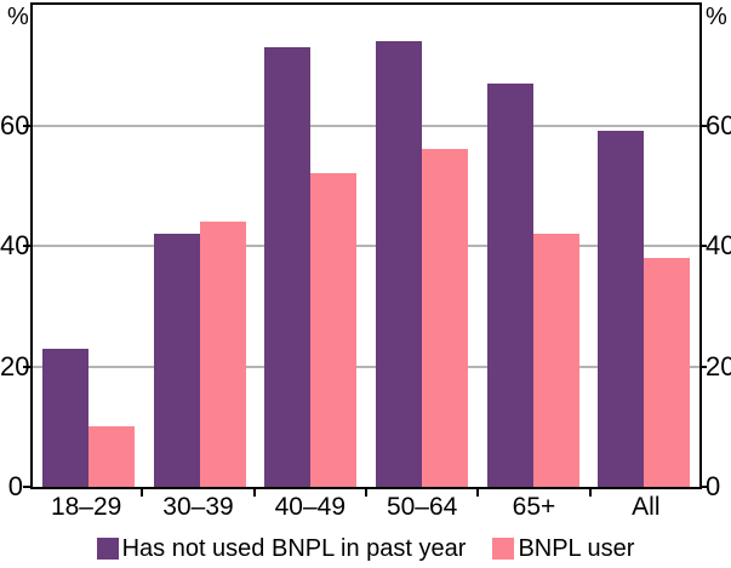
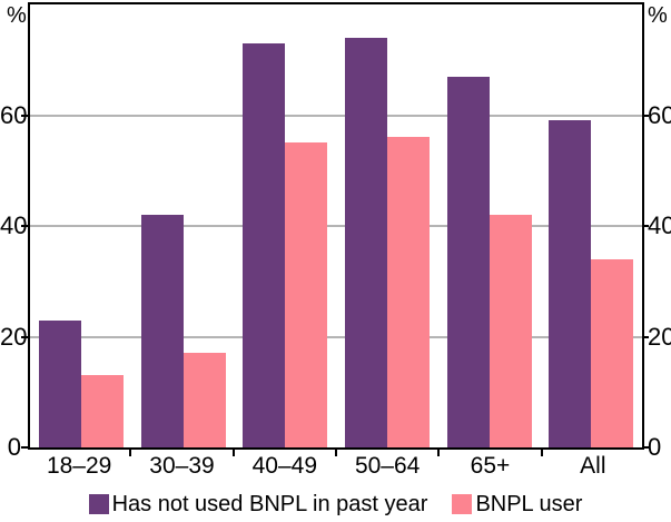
BNPL user/18–29: 10 -> 13
BNPL user/30–39: 44 -> 17
BNPL user/40–49: 52 -> 55
BNPL user/All: 38 -> 34
